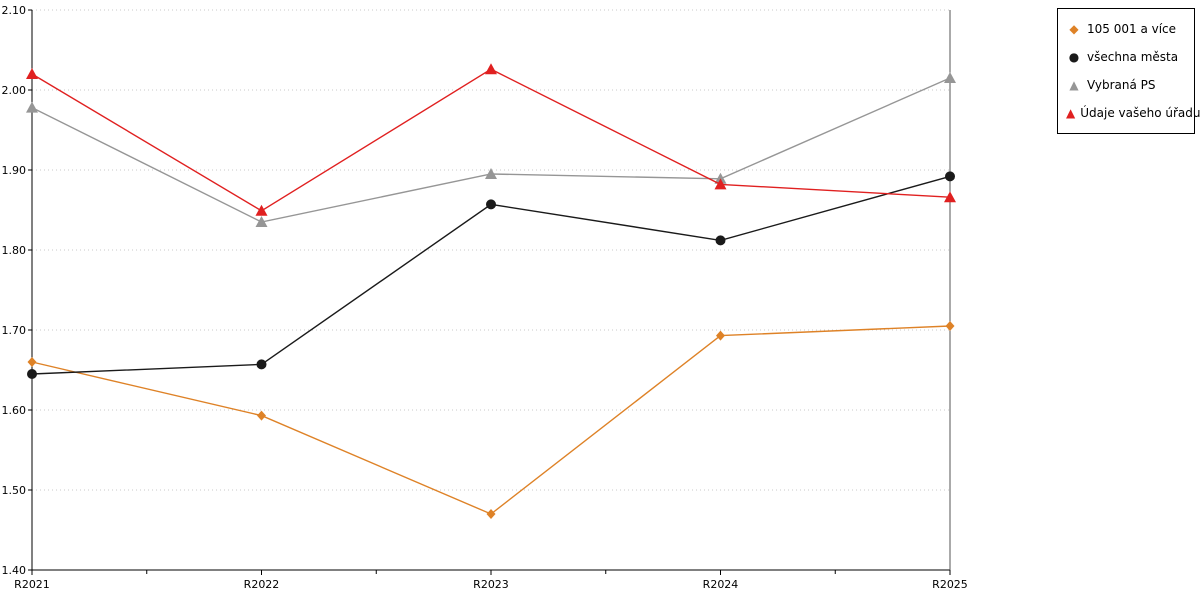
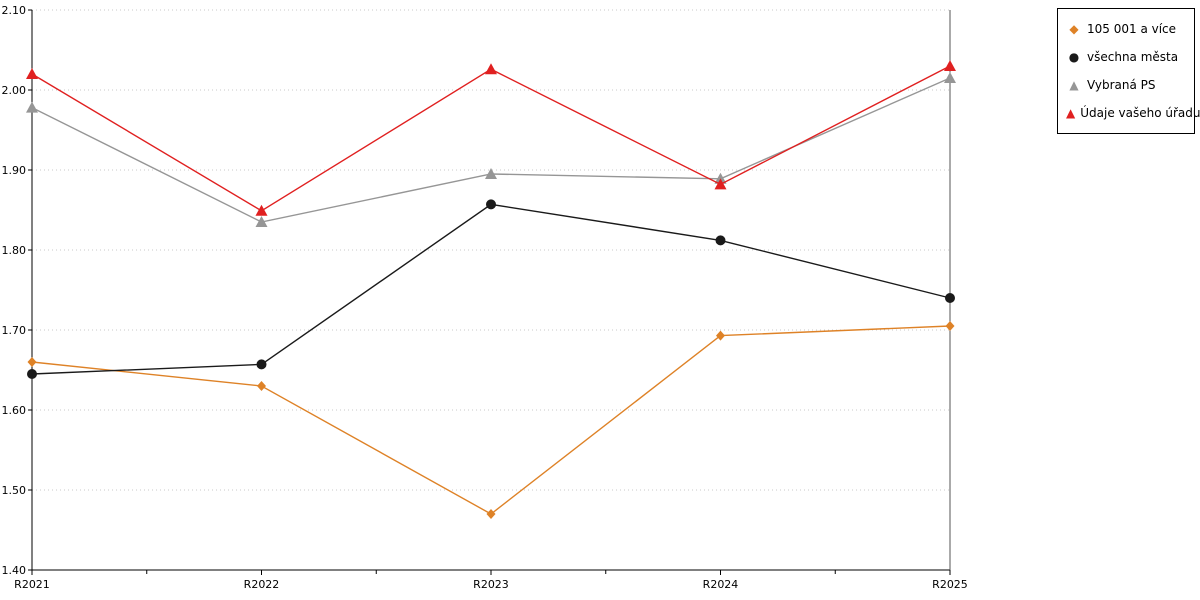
105 001 a více/R2022: 1.59 -> 1.63
všechna města/R2025: 1.89 -> 1.74
Údaje vašeho úřadu/R2025: 1.87 -> 2.03
